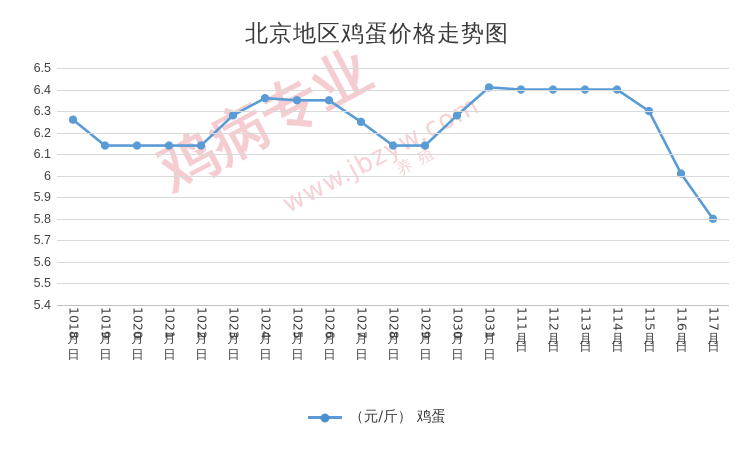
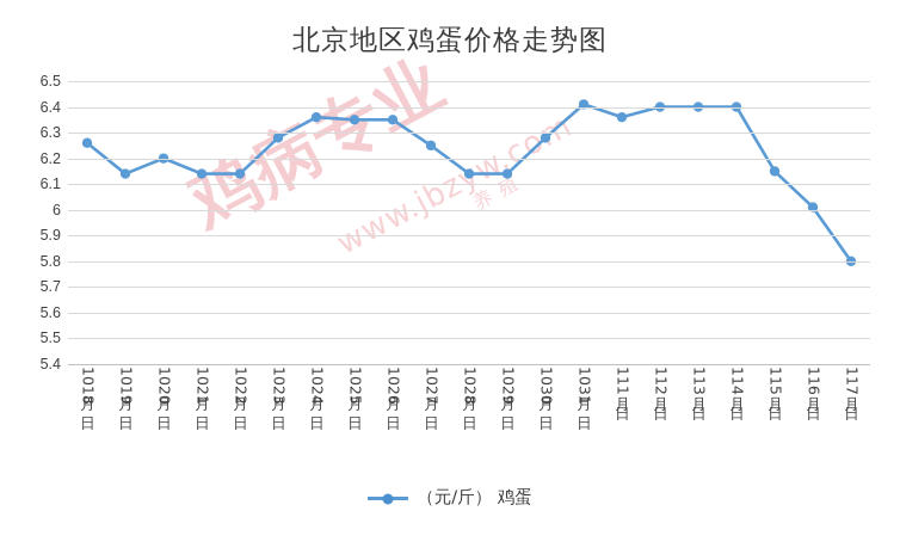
10月20日: 6.14 -> 6.20
11月1日: 6.40 -> 6.36
11月5日: 6.30 -> 6.15
